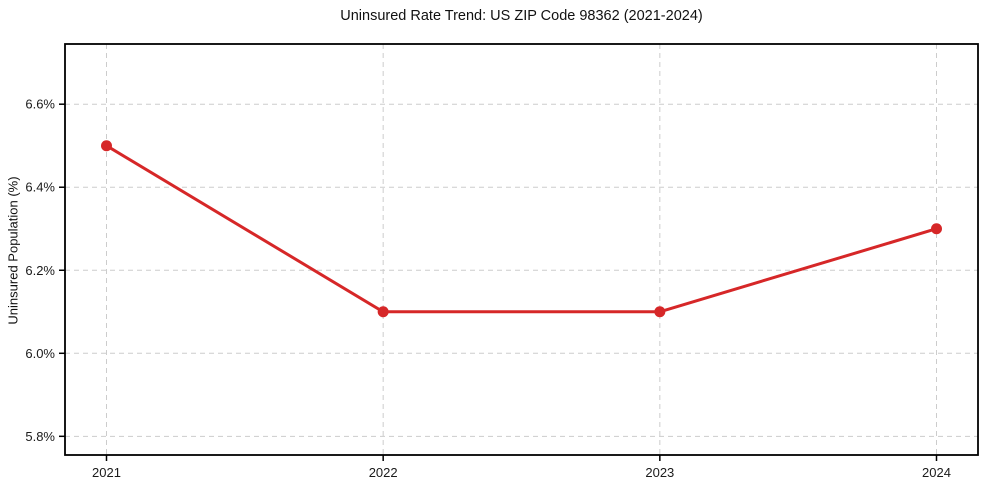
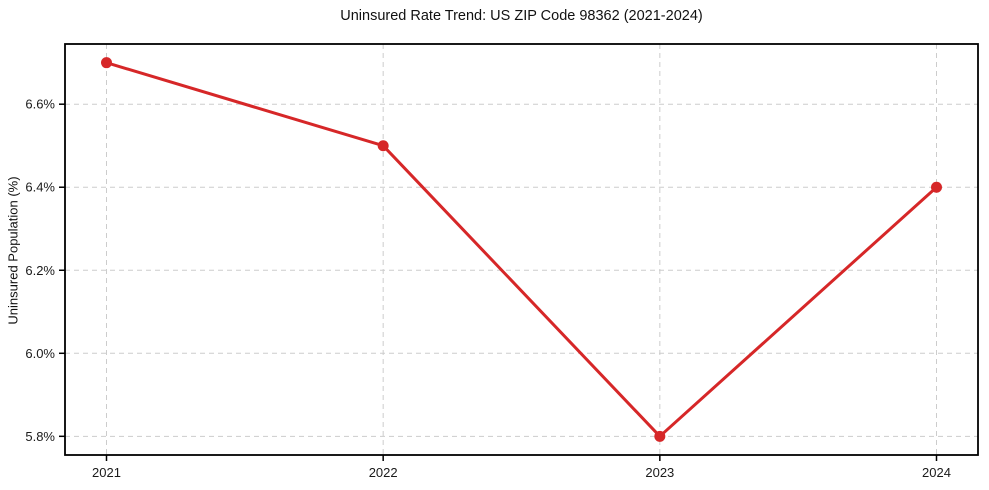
2021: 6.5% -> 6.7%
2022: 6.1% -> 6.5%
2023: 6.1% -> 5.8%
2024: 6.3% -> 6.4%
